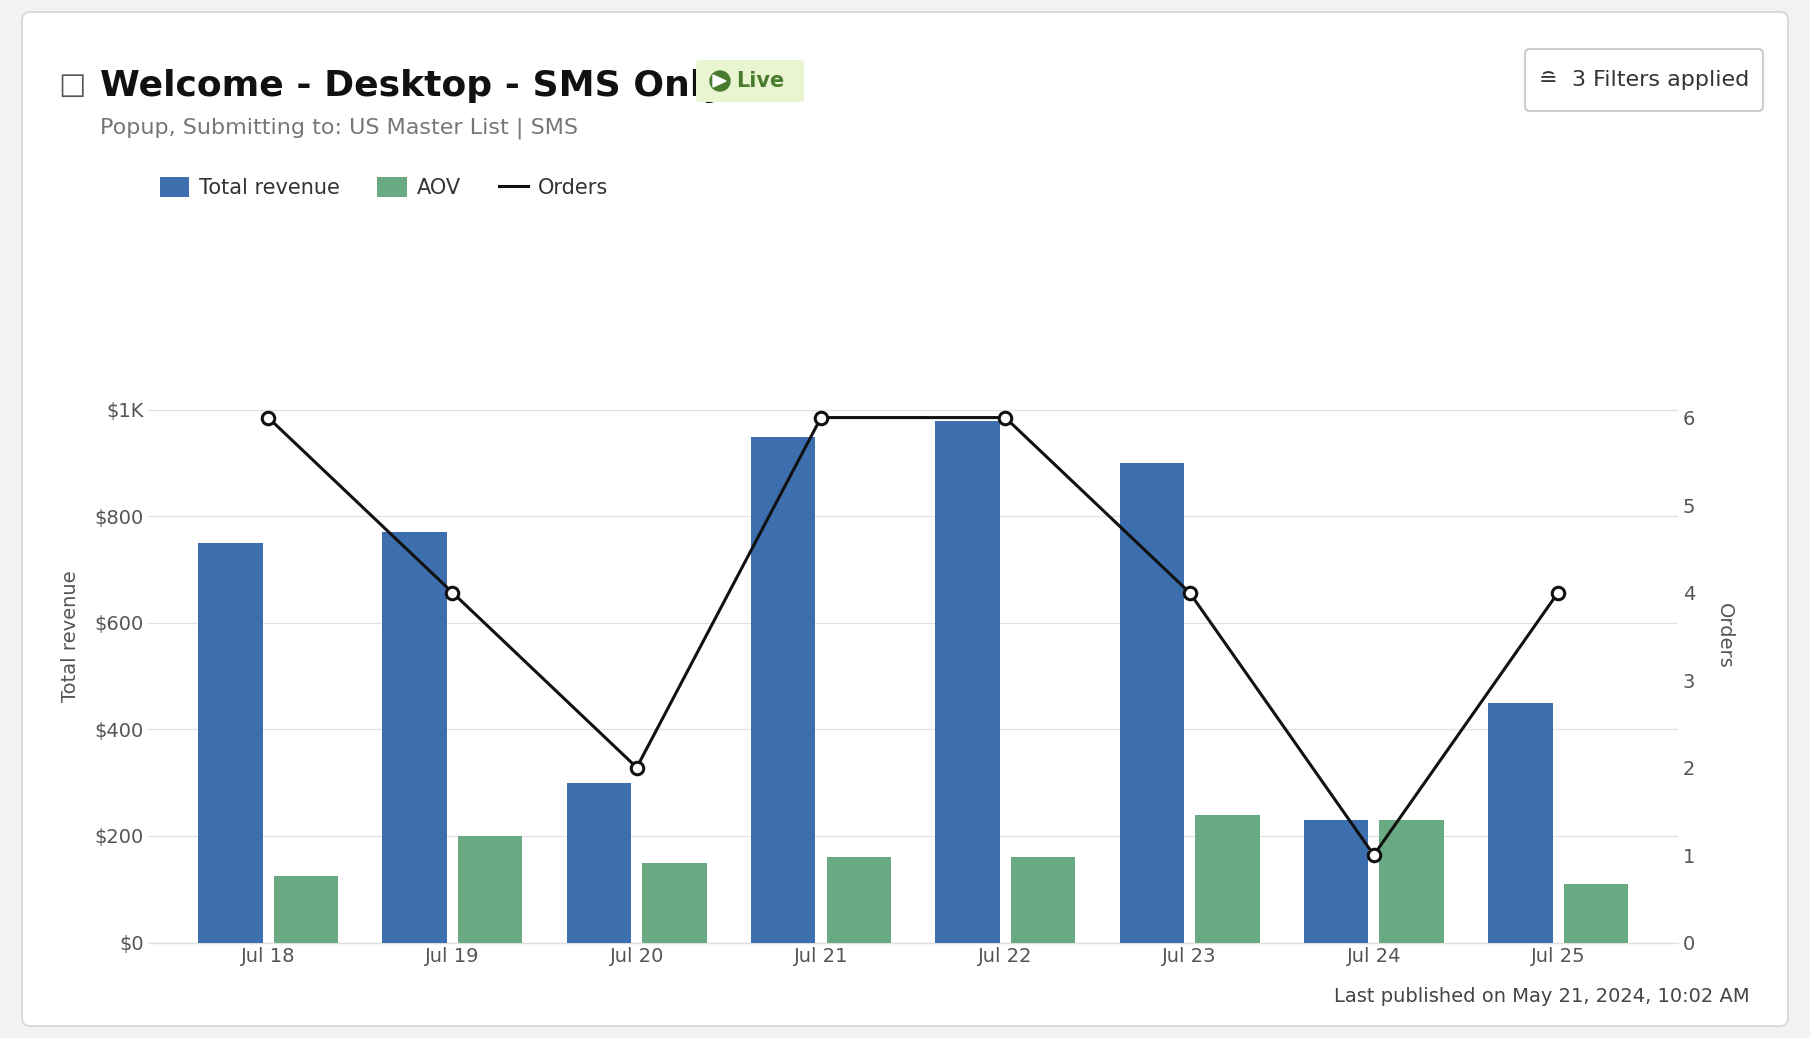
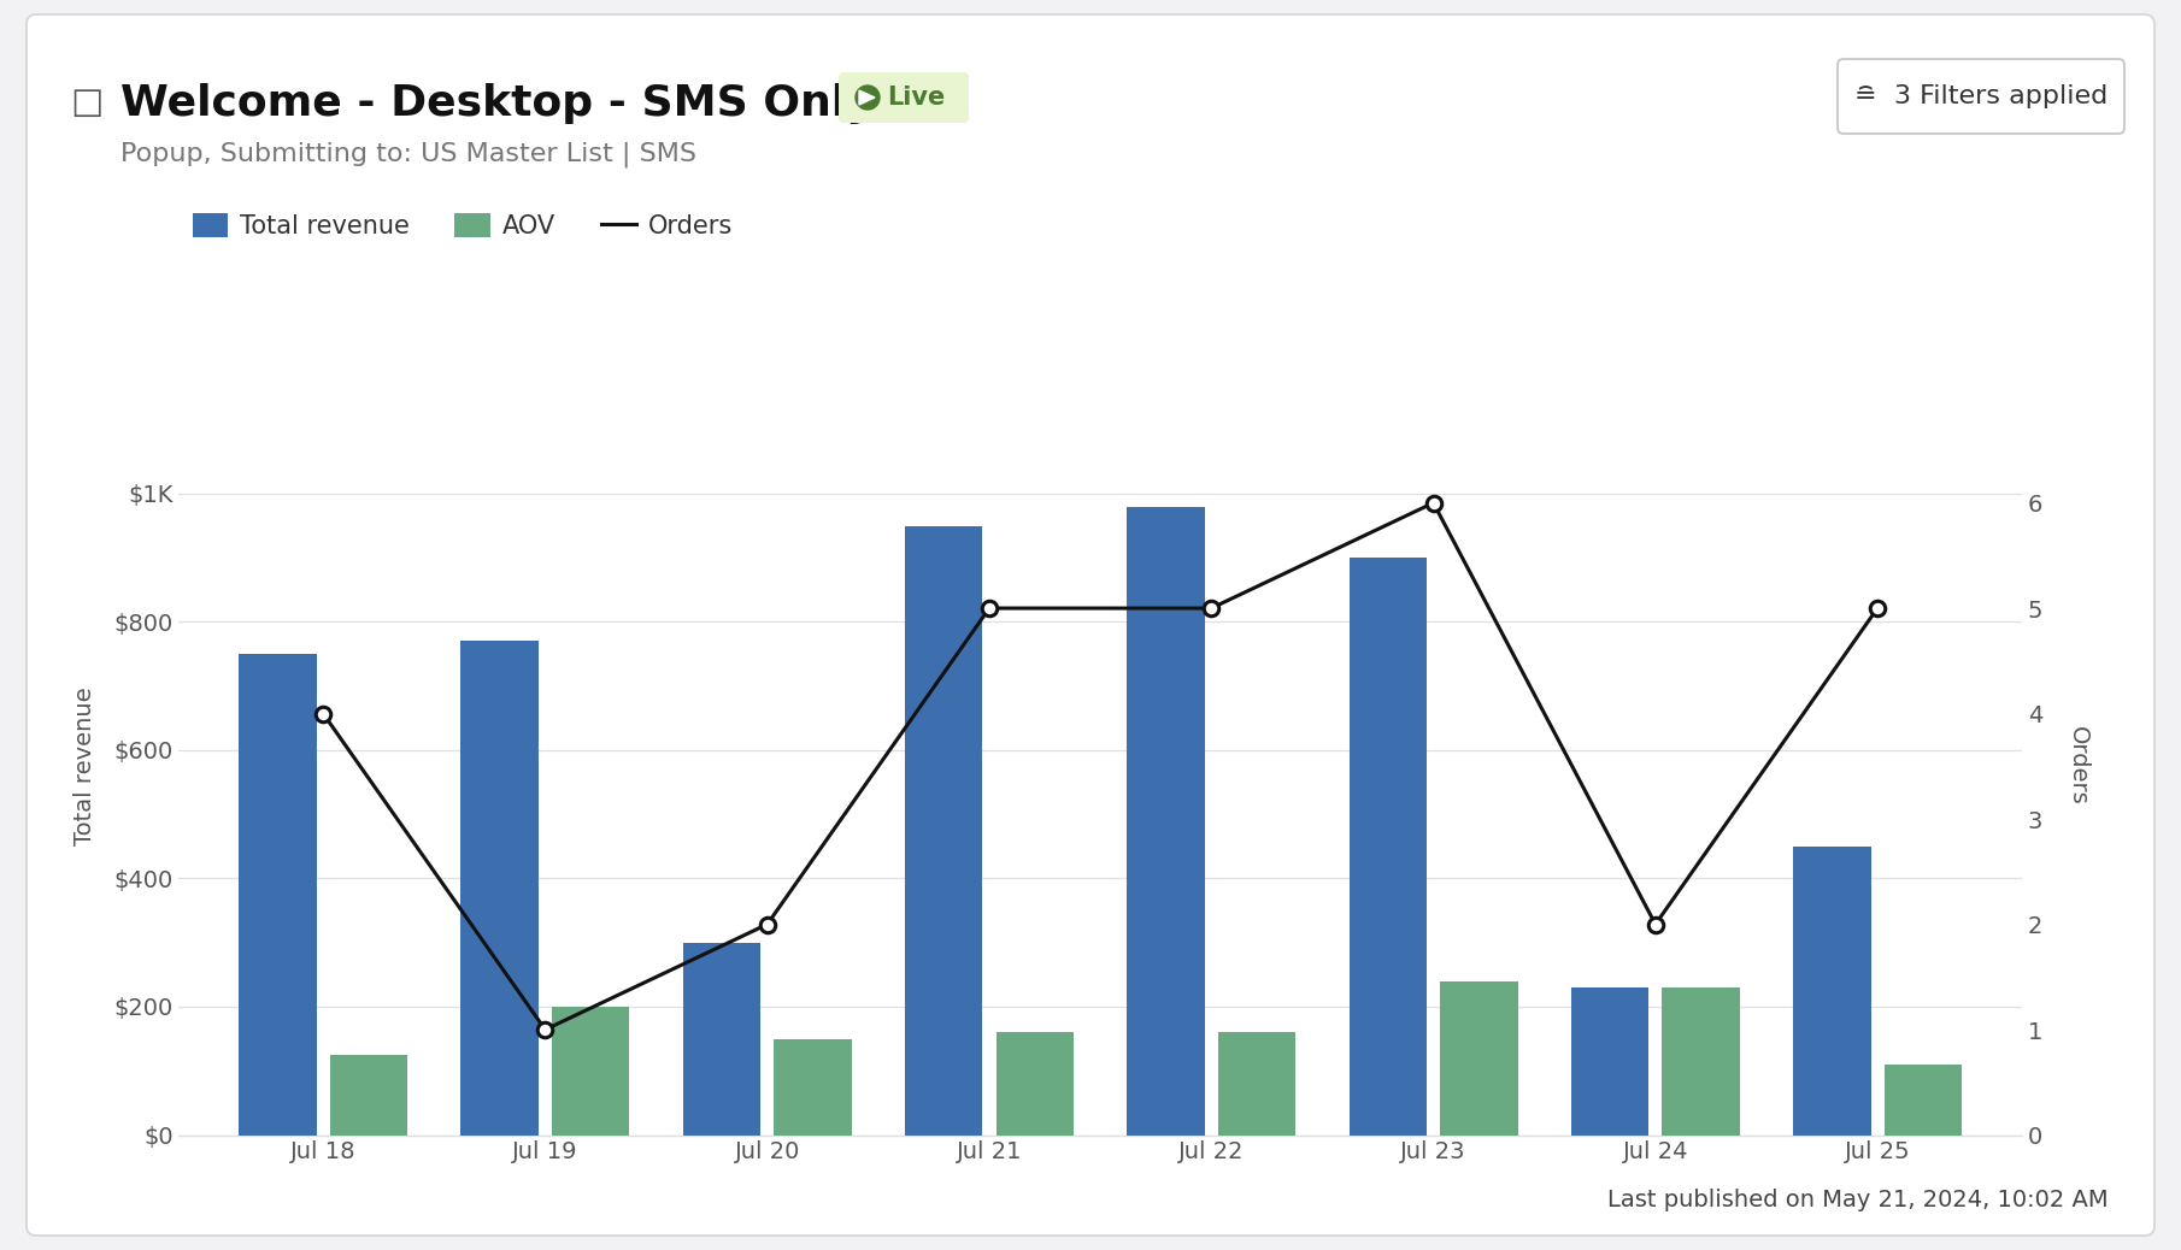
Orders/Jul 18: 6 -> 4
Orders/Jul 19: 4 -> 1
Orders/Jul 21: 6 -> 5
Orders/Jul 22: 6 -> 5
Orders/Jul 23: 4 -> 6
Orders/Jul 24: 1 -> 2
Orders/Jul 25: 4 -> 5
